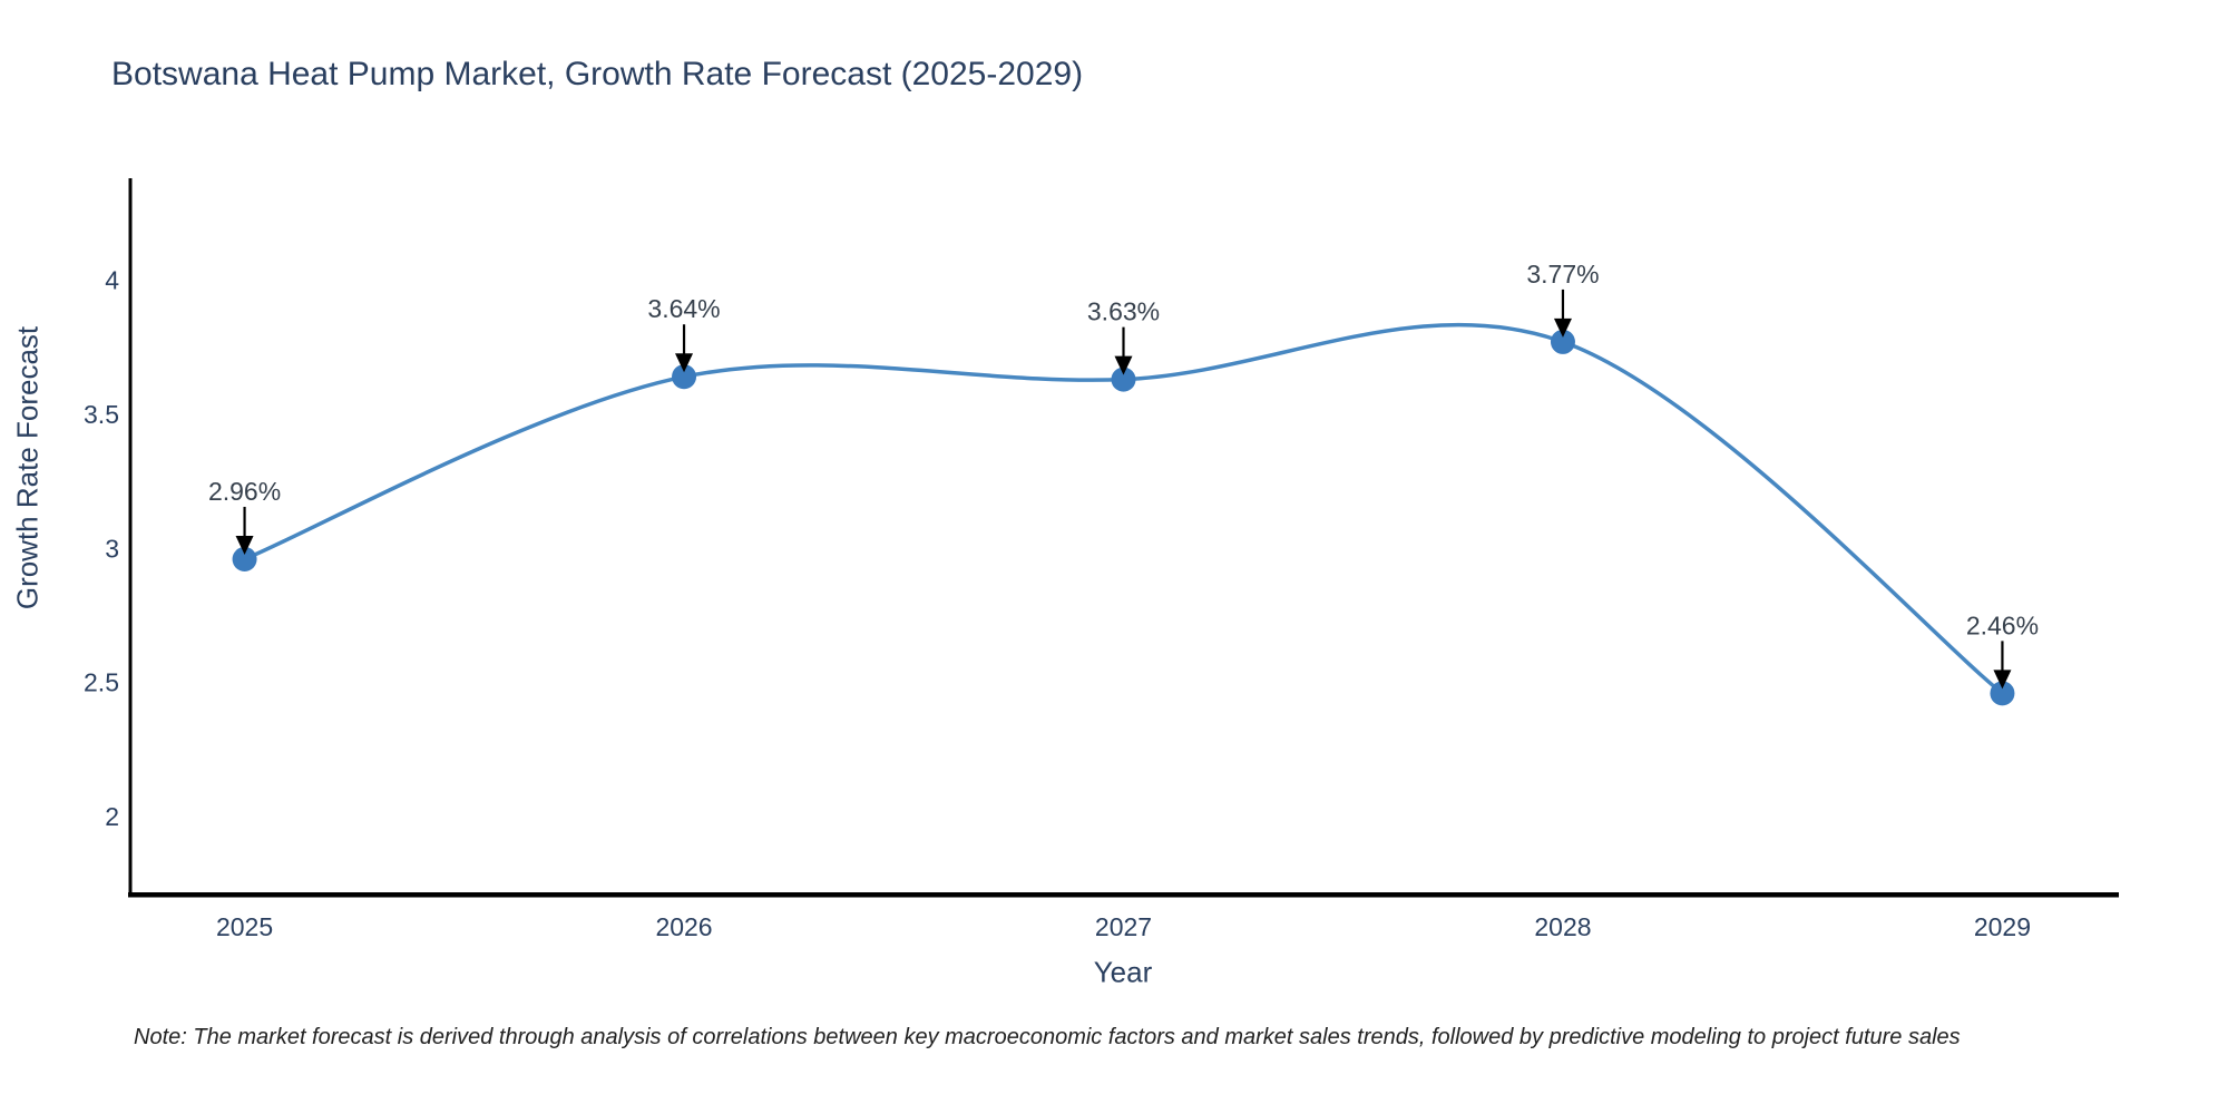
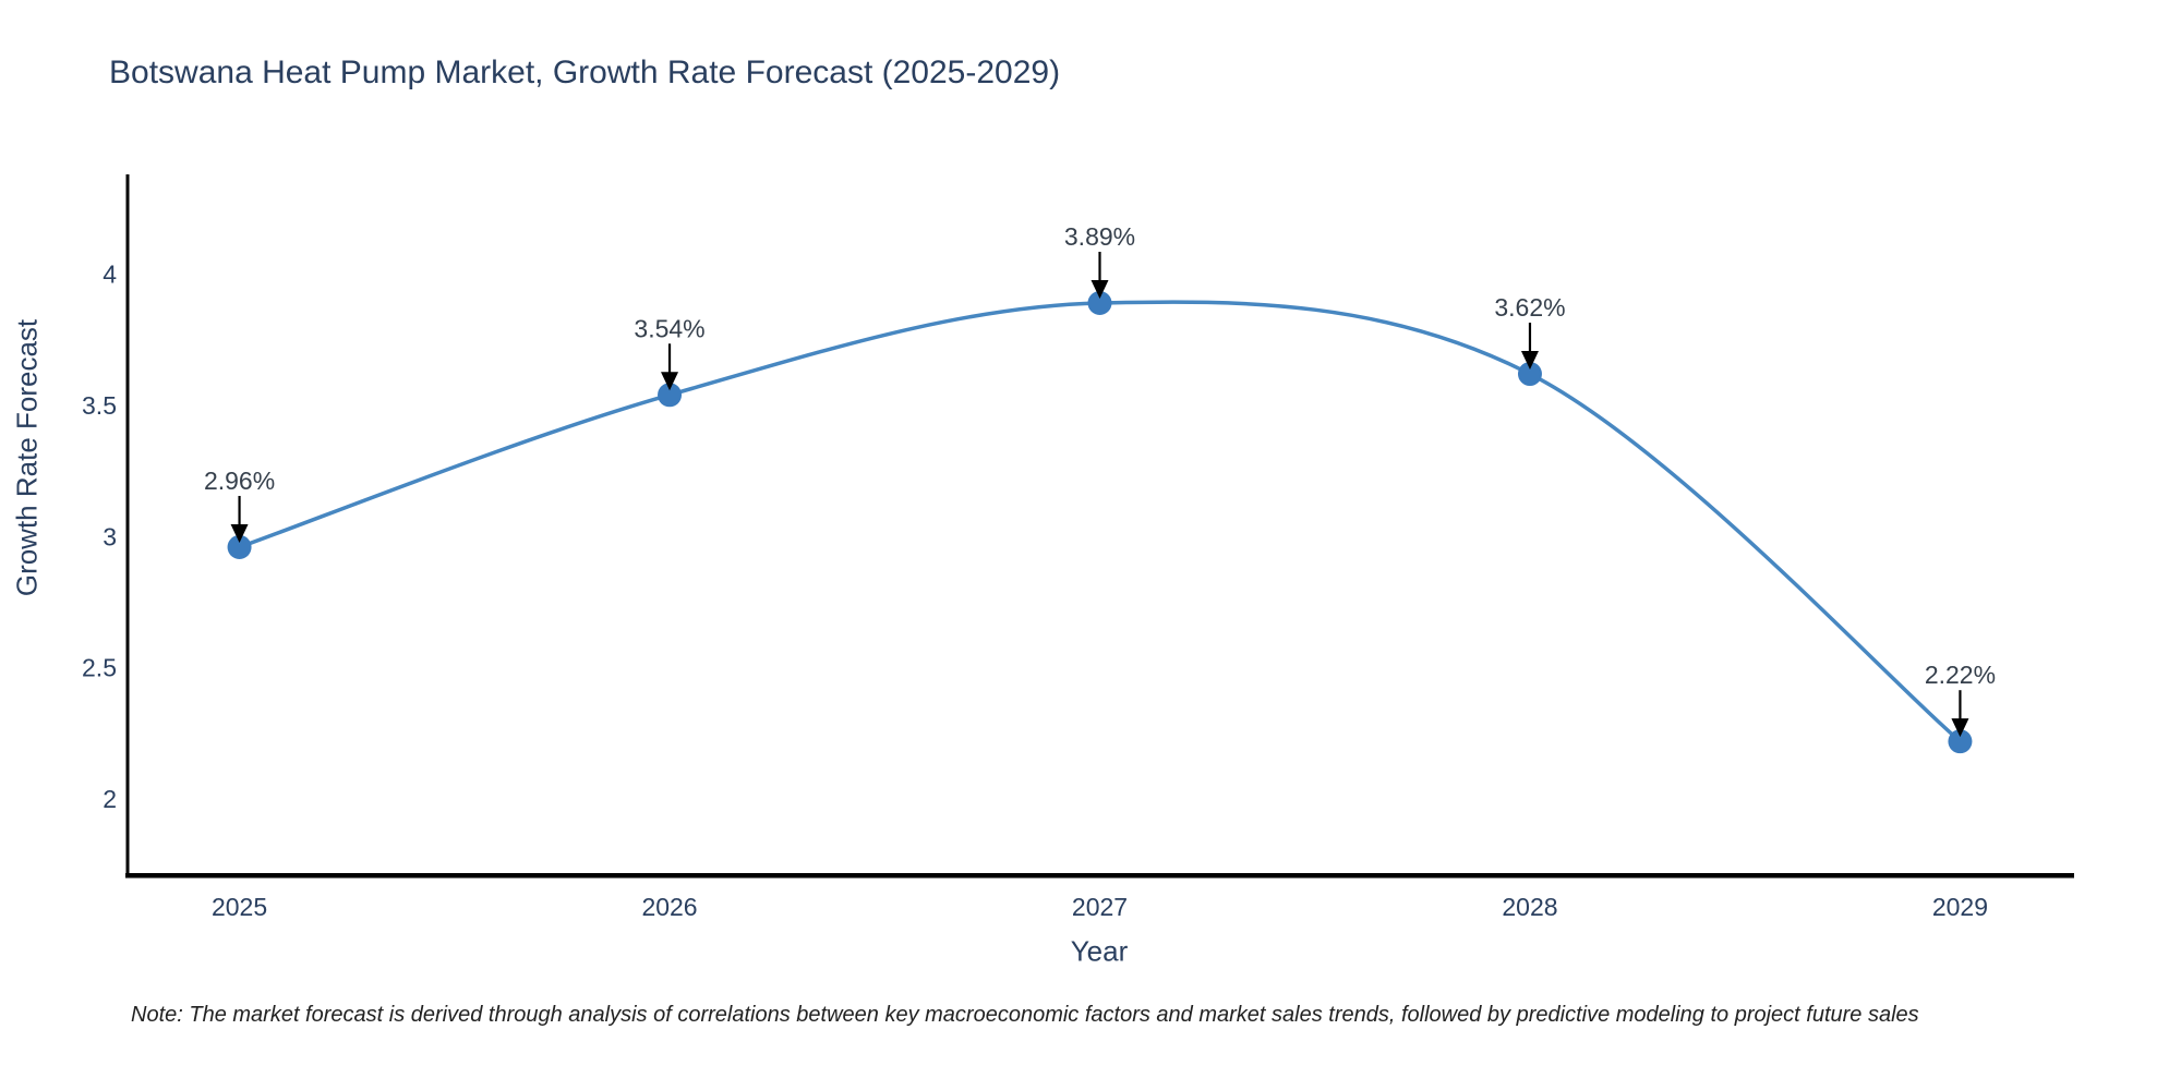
2026: 3.64% -> 3.54%
2027: 3.63% -> 3.89%
2028: 3.77% -> 3.62%
2029: 2.46% -> 2.22%
